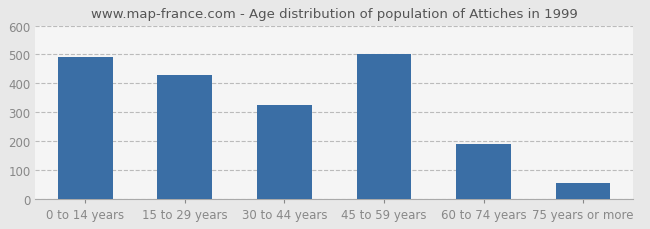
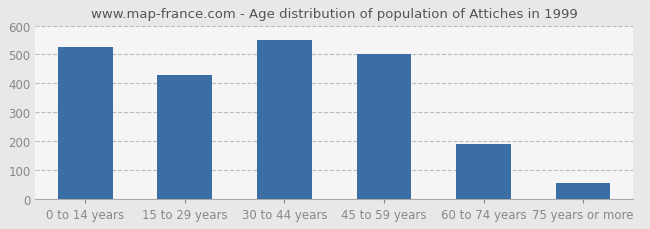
0 to 14 years: 490 -> 527
30 to 44 years: 325 -> 550
